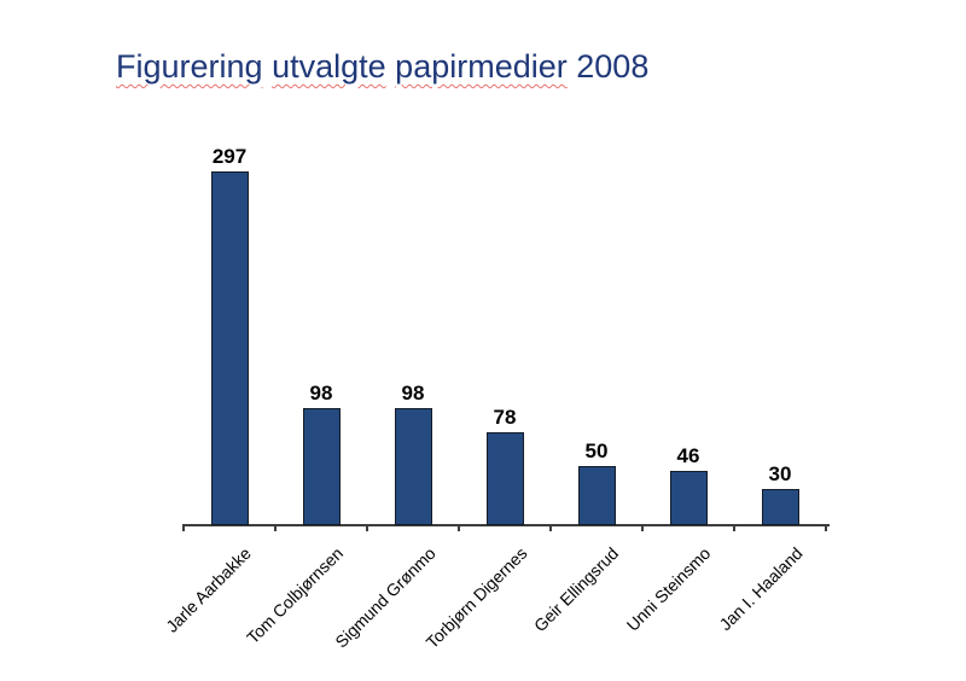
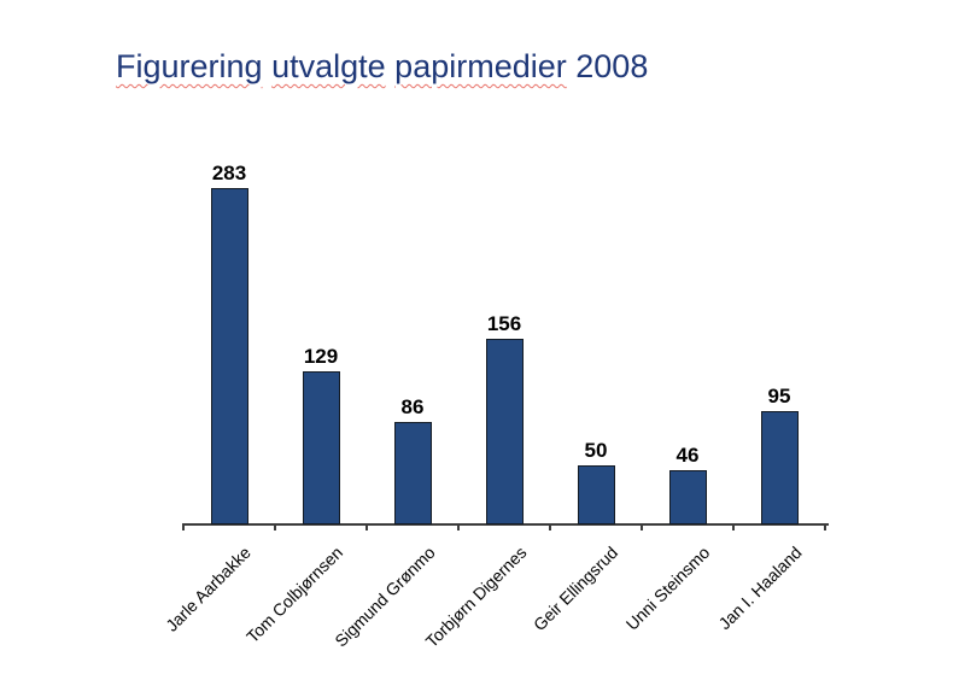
Jarle Aarbakke: 297 -> 283
Tom Colbjørnsen: 98 -> 129
Sigmund Grønmo: 98 -> 86
Torbjørn Digernes: 78 -> 156
Jan I. Haaland: 30 -> 95
